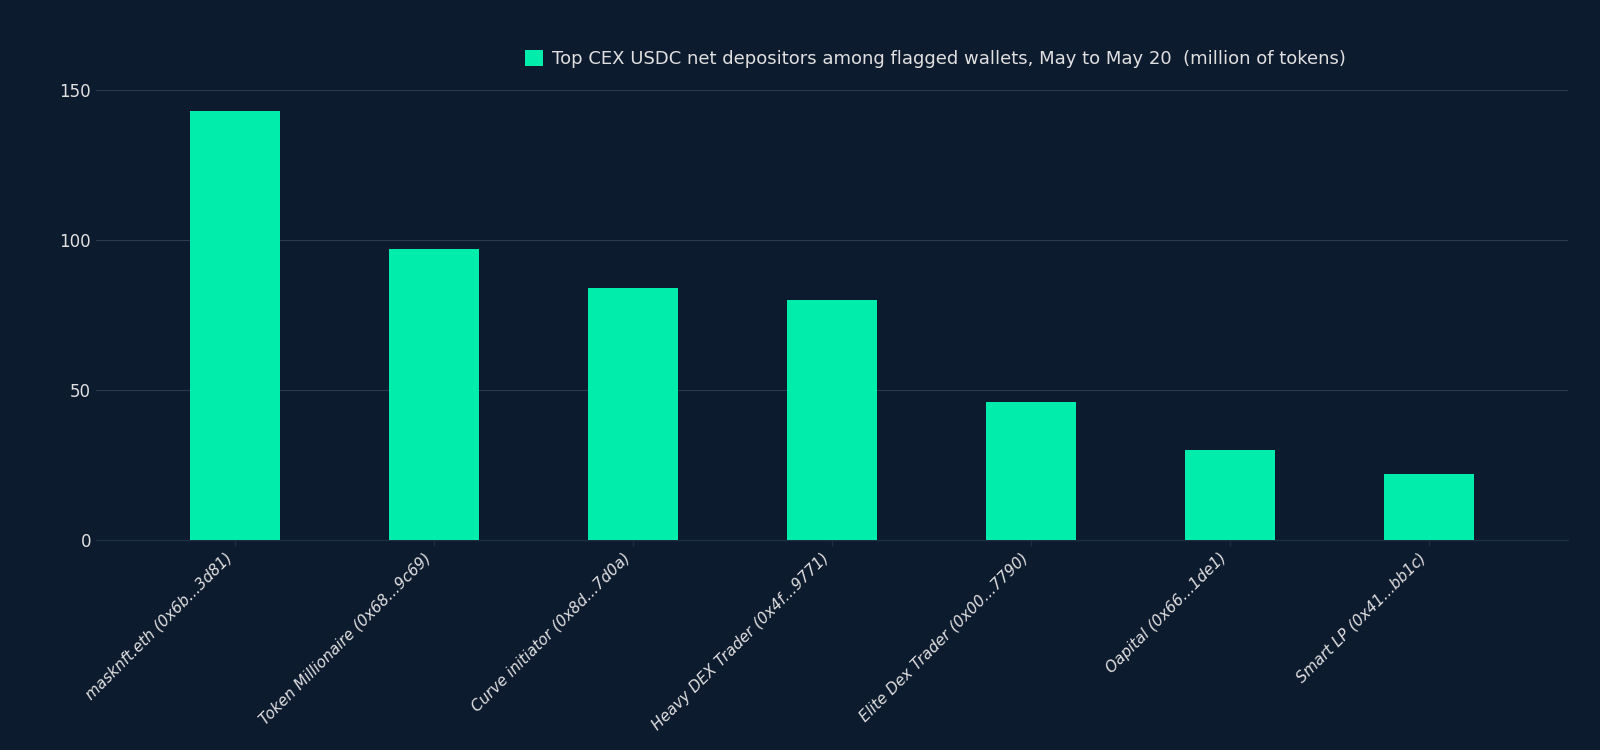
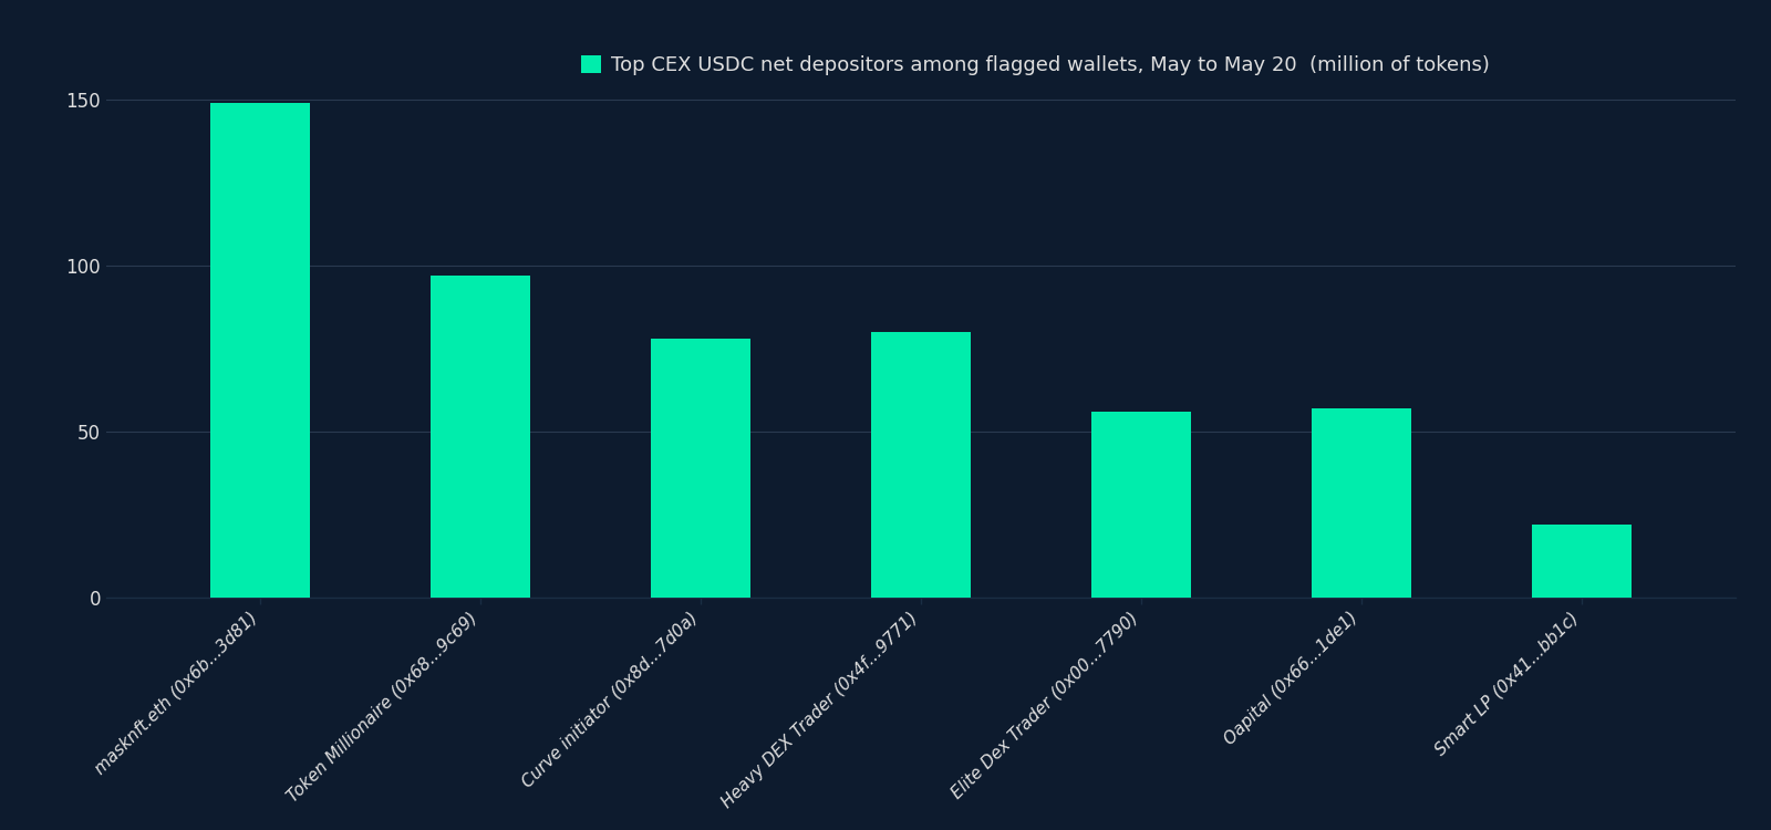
masknft.eth (0x6b...3d81): 143 -> 149
Curve initiator (0x8d...7d0a): 84 -> 78
Elite Dex Trader (0x00...7790): 46 -> 56
Oapital (0x66...1de1): 30 -> 57
